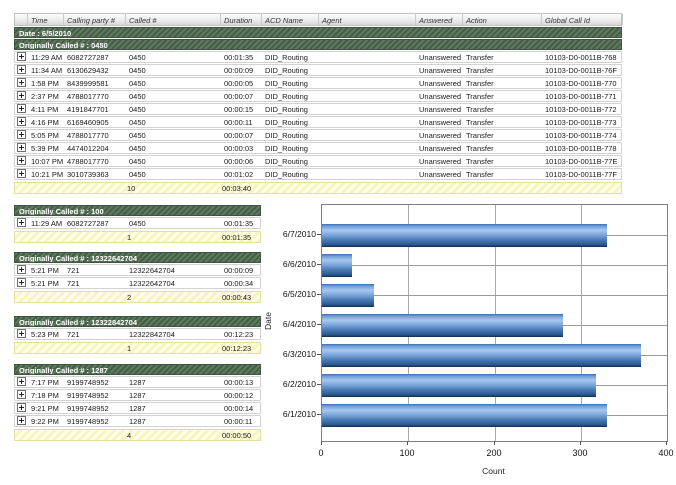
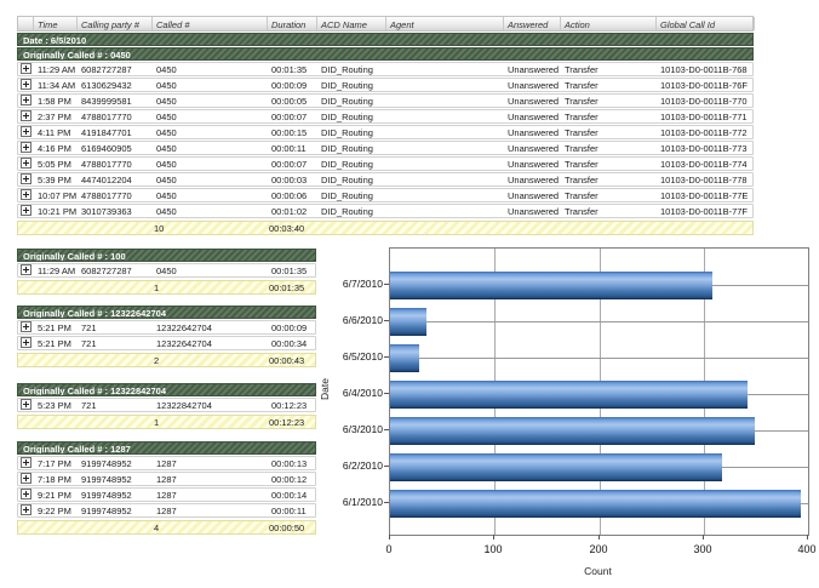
6/7/2010: 330 -> 310
6/5/2010: 60 -> 30
6/4/2010: 280 -> 340
6/3/2010: 370 -> 350
6/1/2010: 330 -> 390
